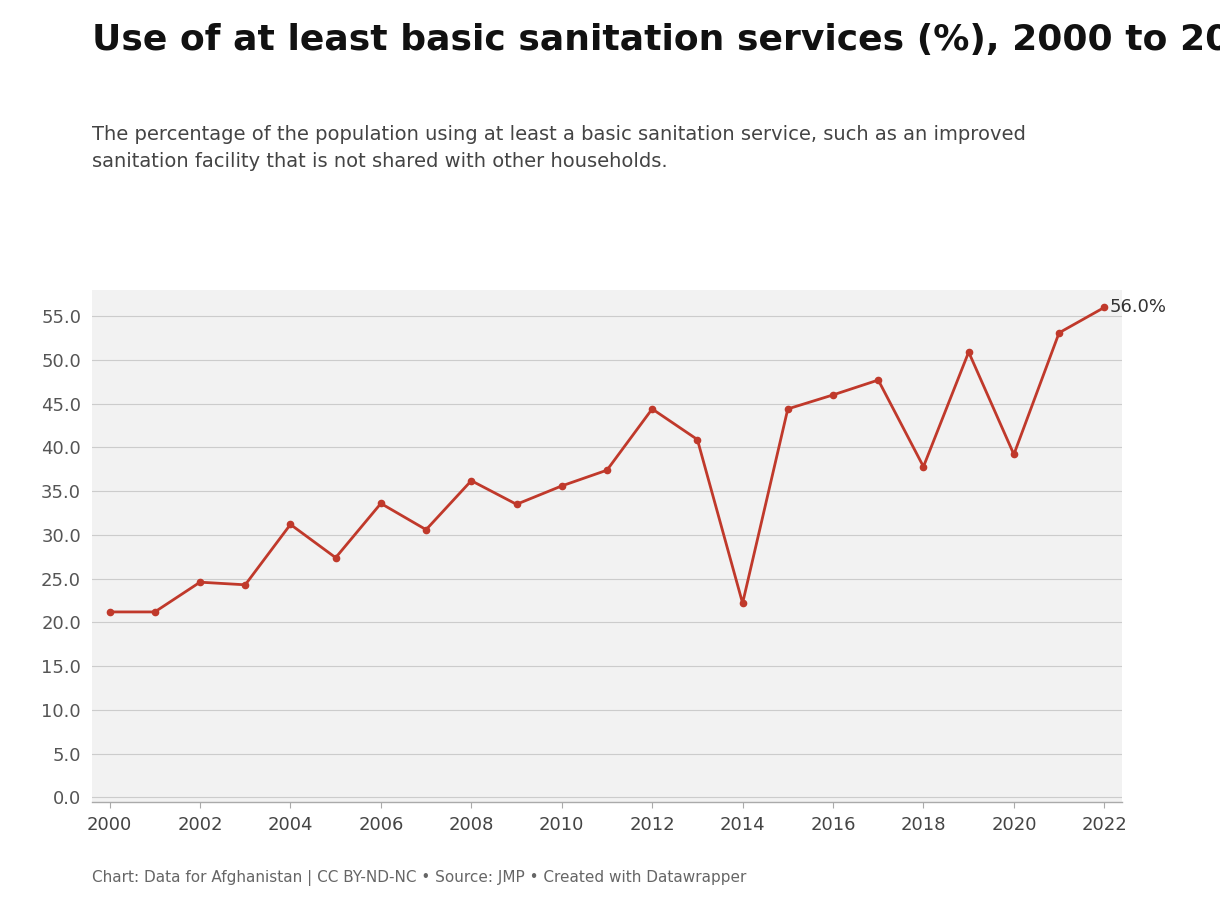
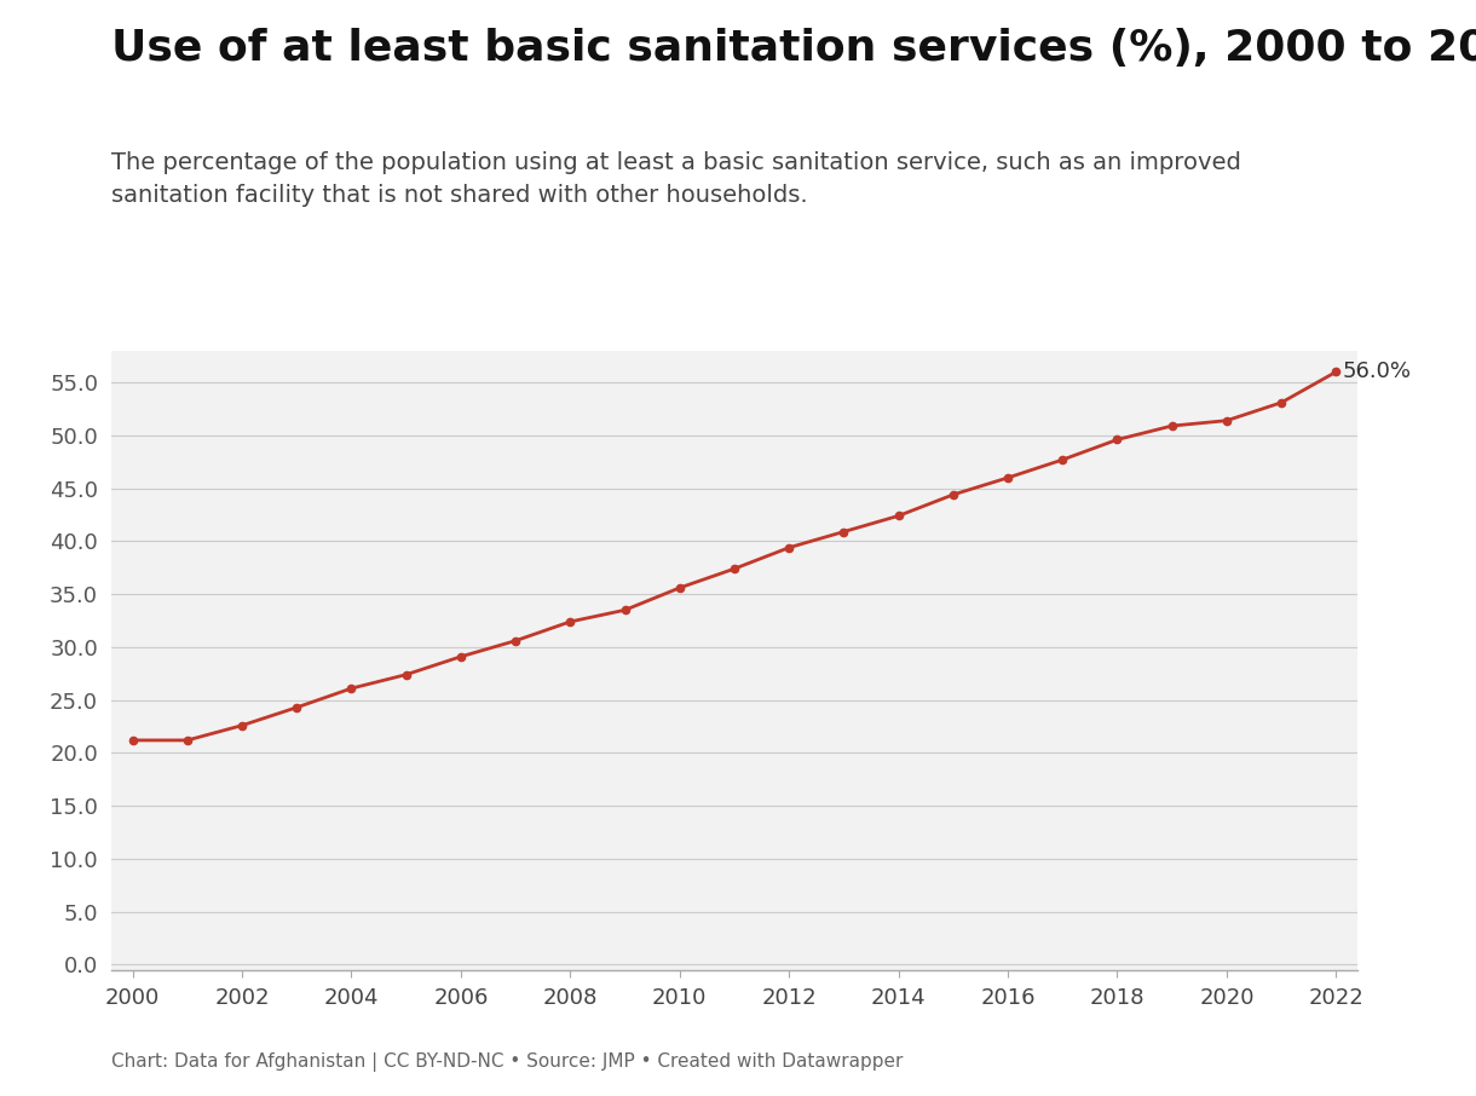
2002: 24.6 -> 22.6
2004: 31.2 -> 26.1
2006: 33.6 -> 29.1
2008: 36.2 -> 32.4
2012: 44.4 -> 39.4
2014: 22.2 -> 42.4
2018: 37.8 -> 49.6
2020: 39.2 -> 51.4
